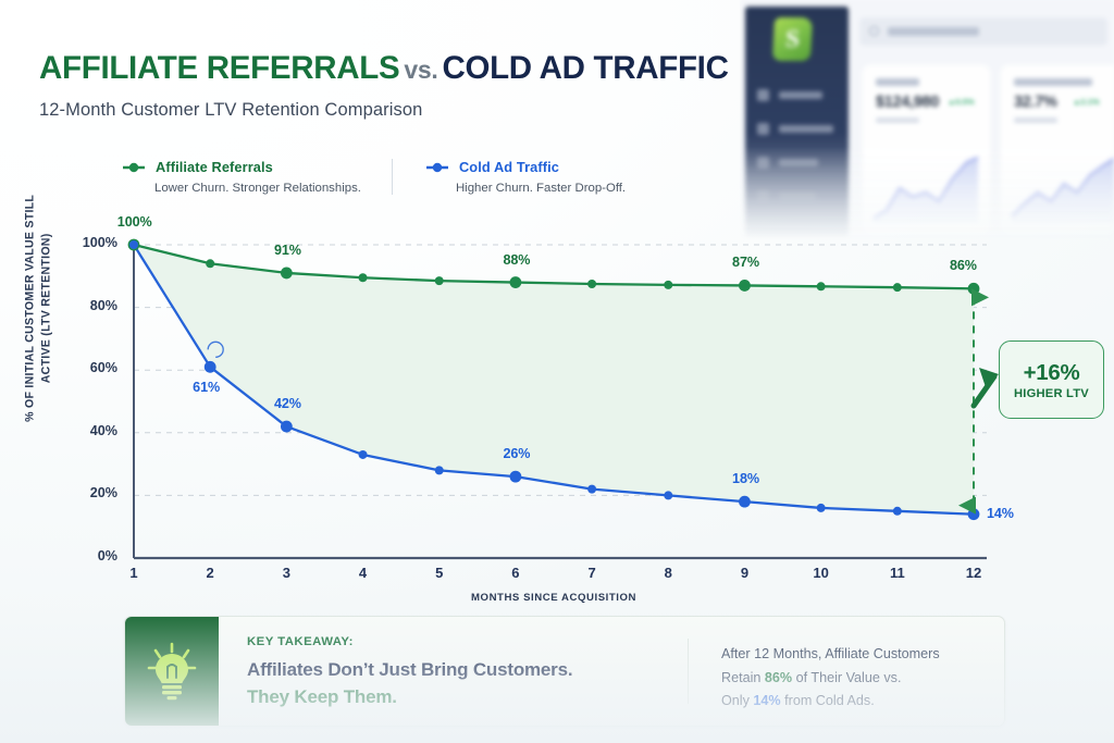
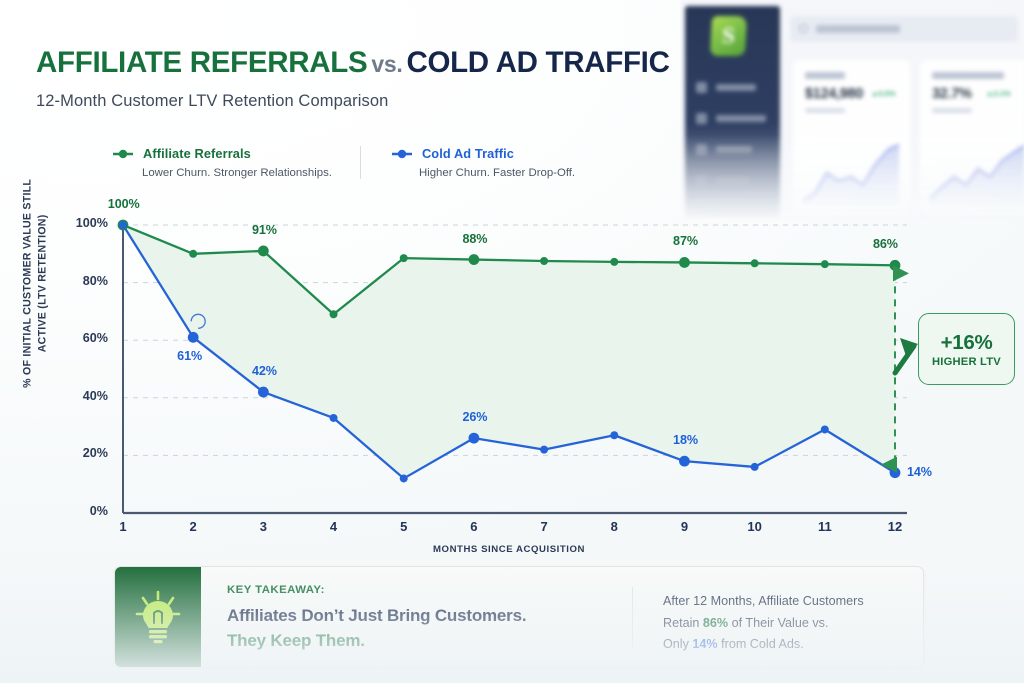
Affiliate Referrals/2: 94% -> 90%
Affiliate Referrals/4: 90% -> 69%
Cold Ad Traffic/5: 28% -> 12%
Cold Ad Traffic/8: 20% -> 27%
Cold Ad Traffic/11: 15% -> 29%
